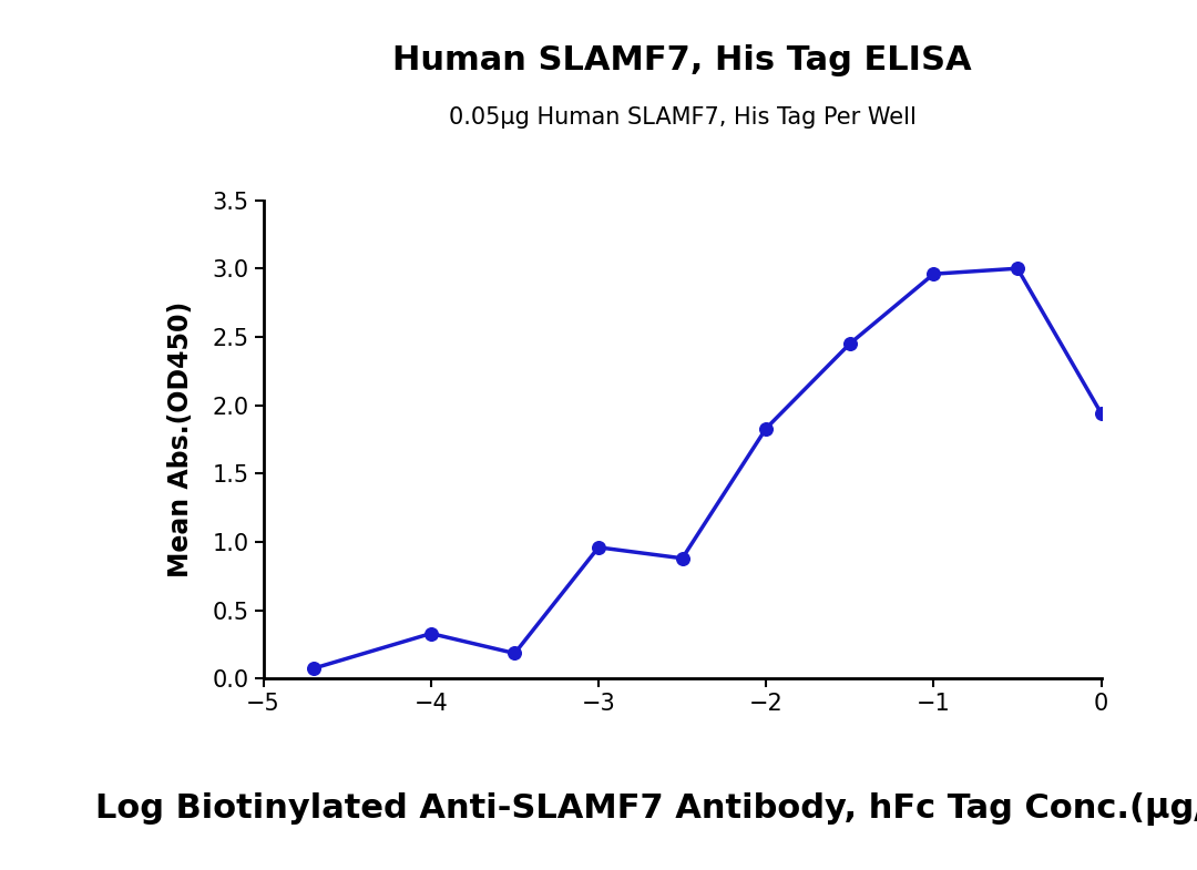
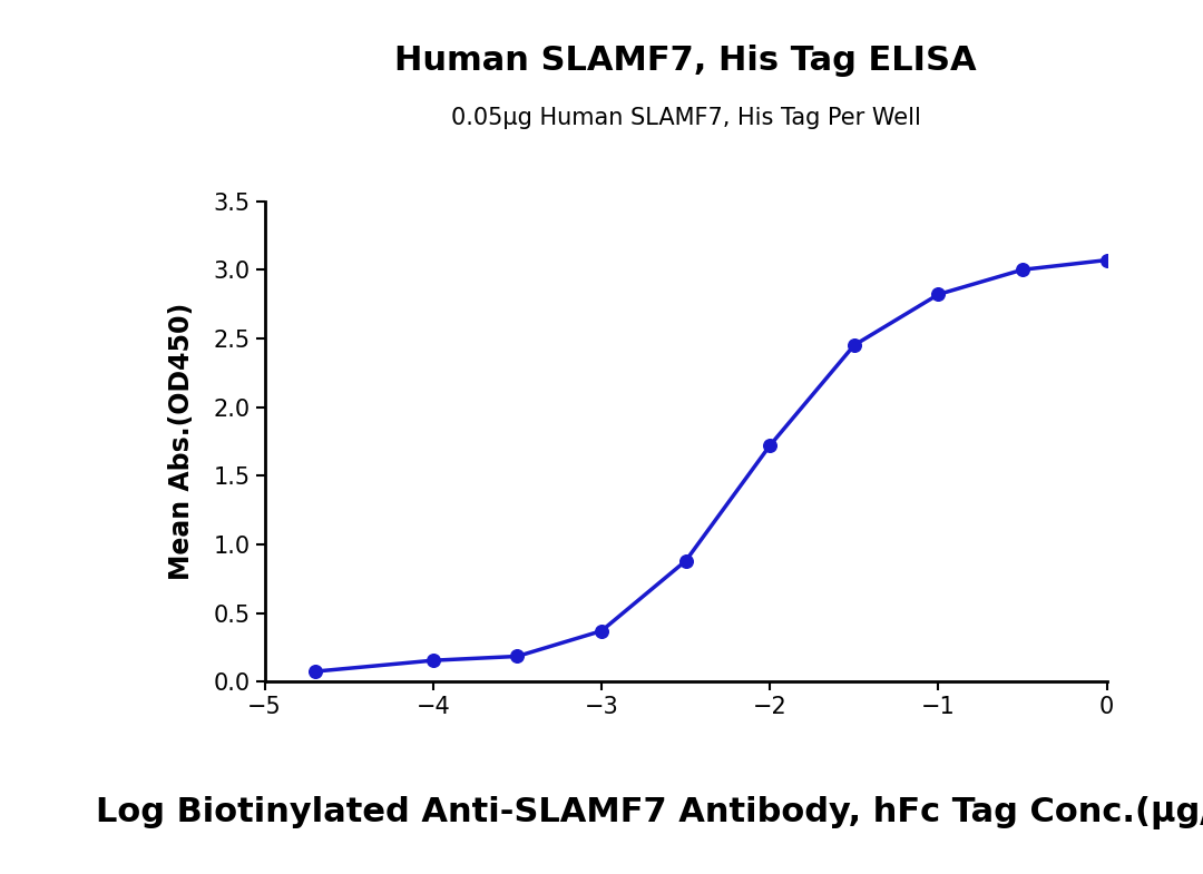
−4: 0.33 -> 0.15
−3: 0.96 -> 0.37
−2: 1.83 -> 1.72
−1: 2.96 -> 2.82
0: 1.94 -> 3.07
